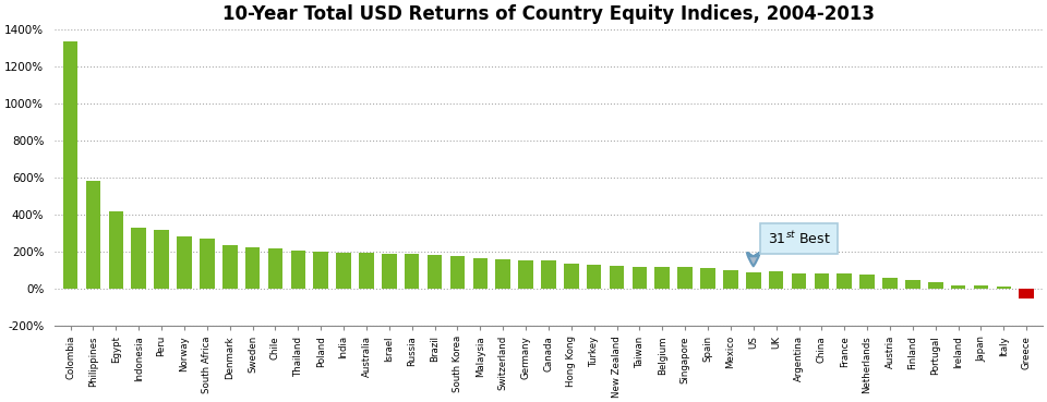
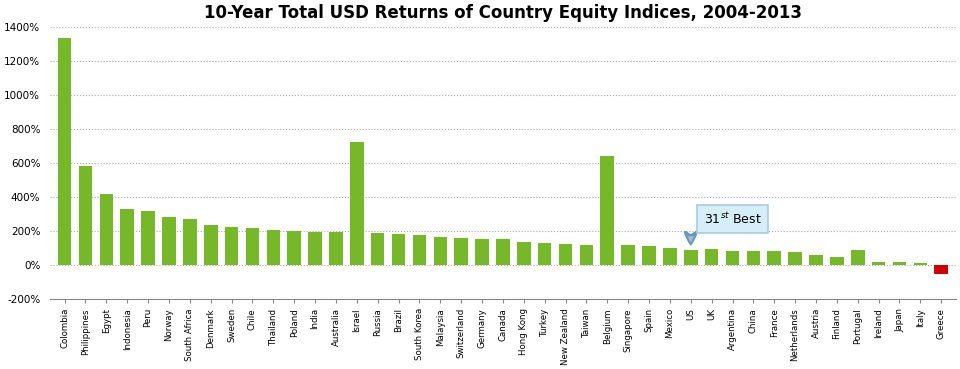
Israel: 180% -> 720%
Belgium: 120% -> 640%
Portugal: 40% -> 90%
